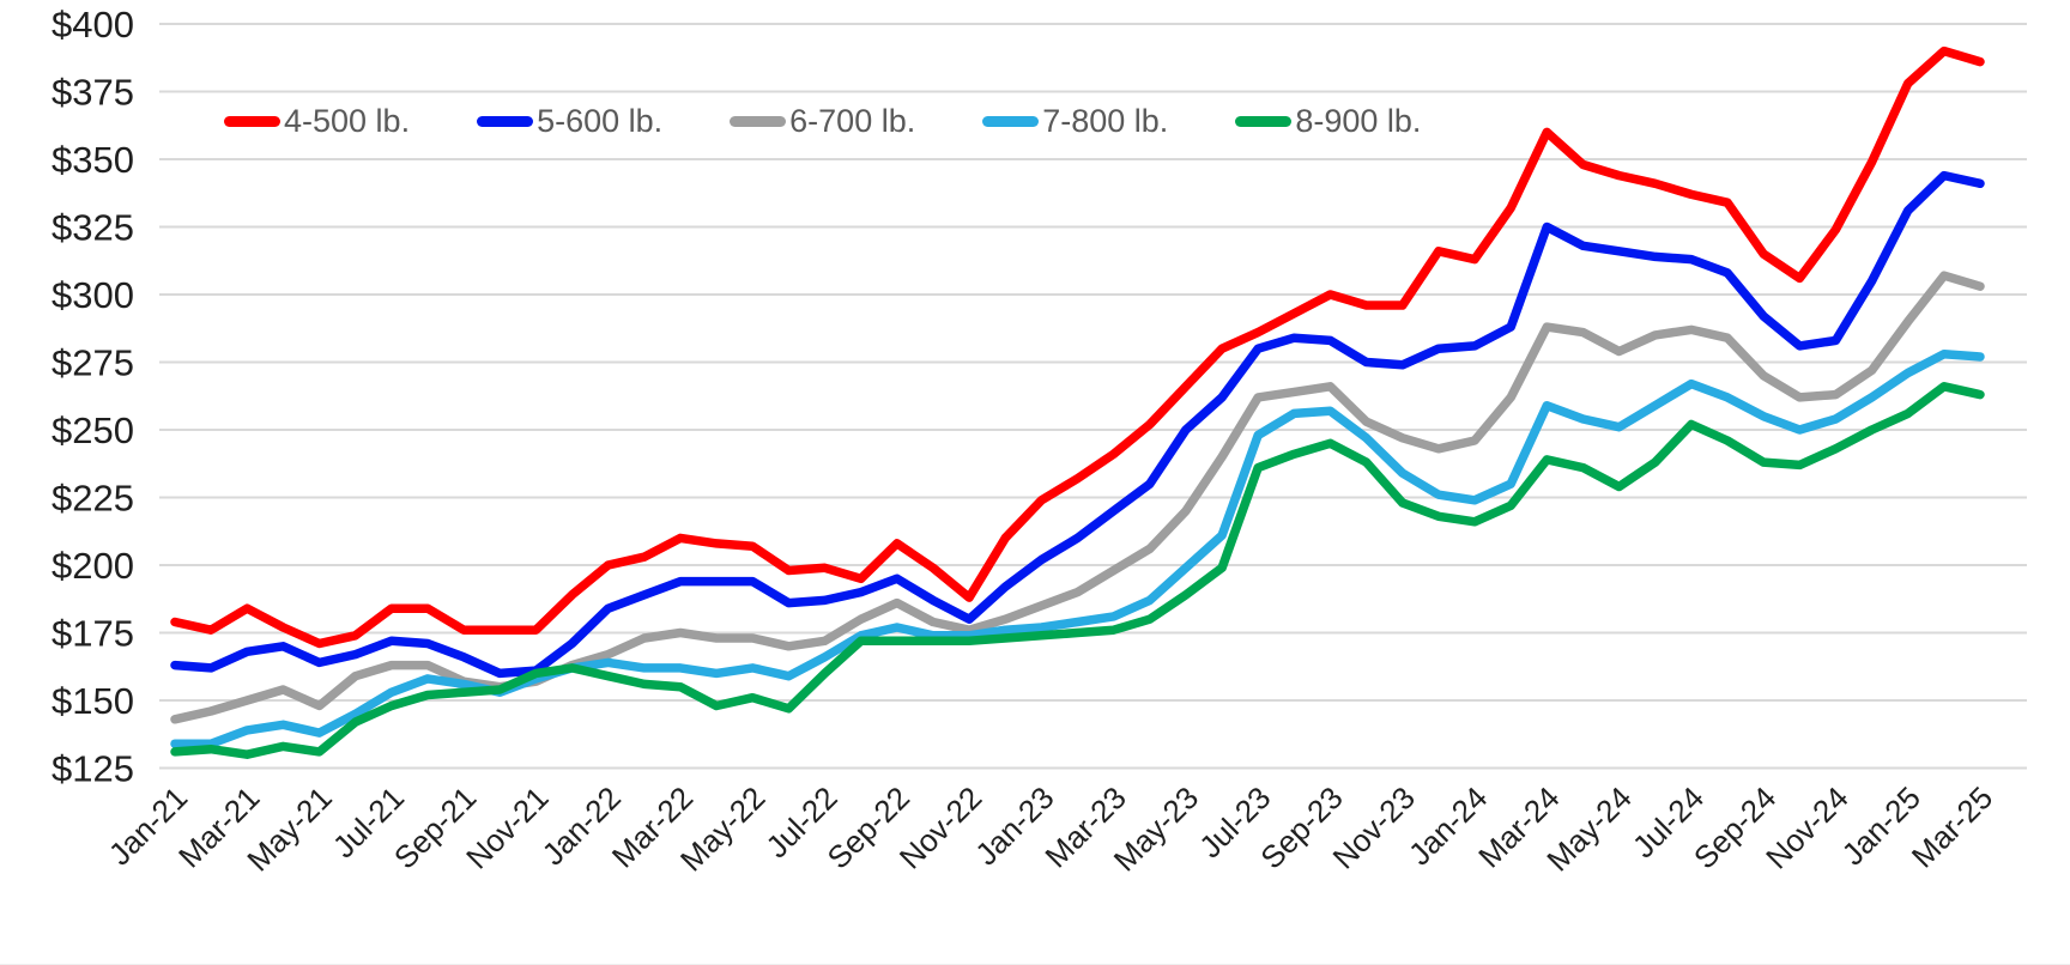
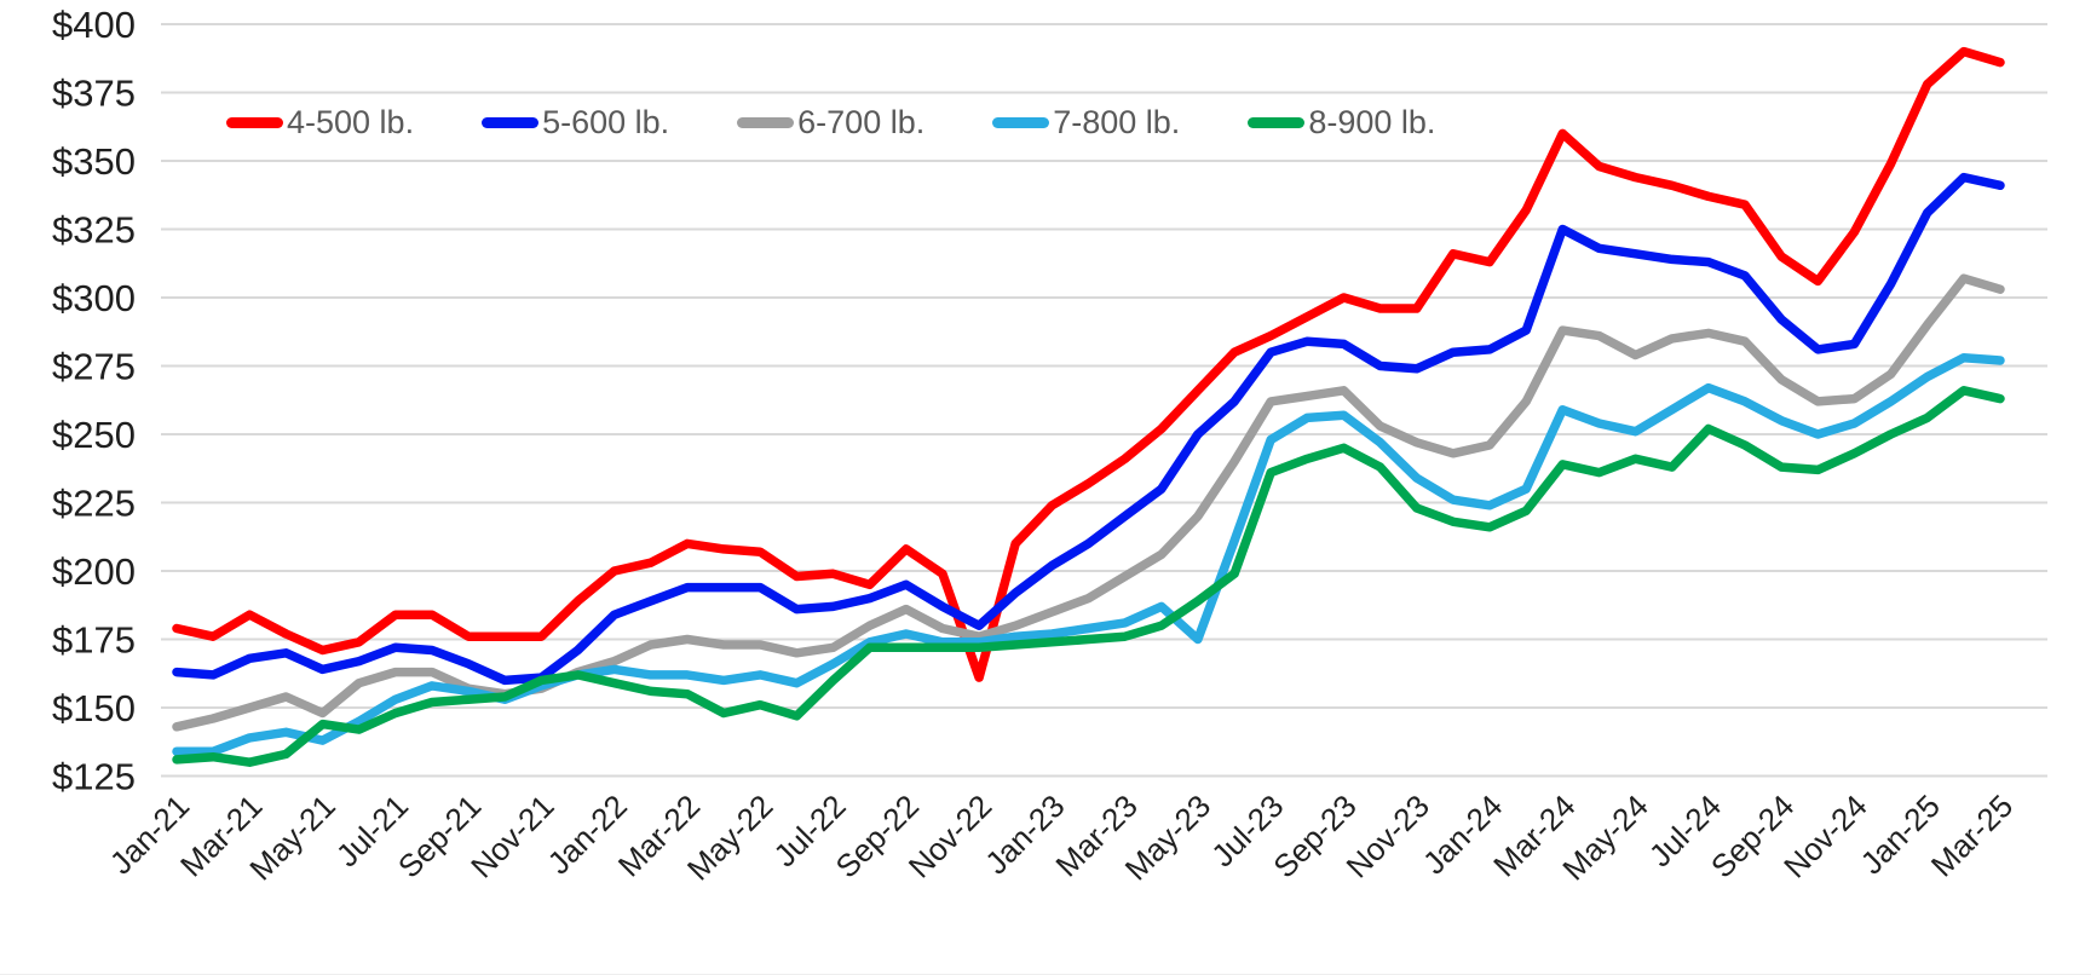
8-900 lb./May-21: $131 -> $144
4-500 lb./Nov-22: $188 -> $161
7-800 lb./May-23: $199 -> $175
8-900 lb./May-24: $229 -> $241
